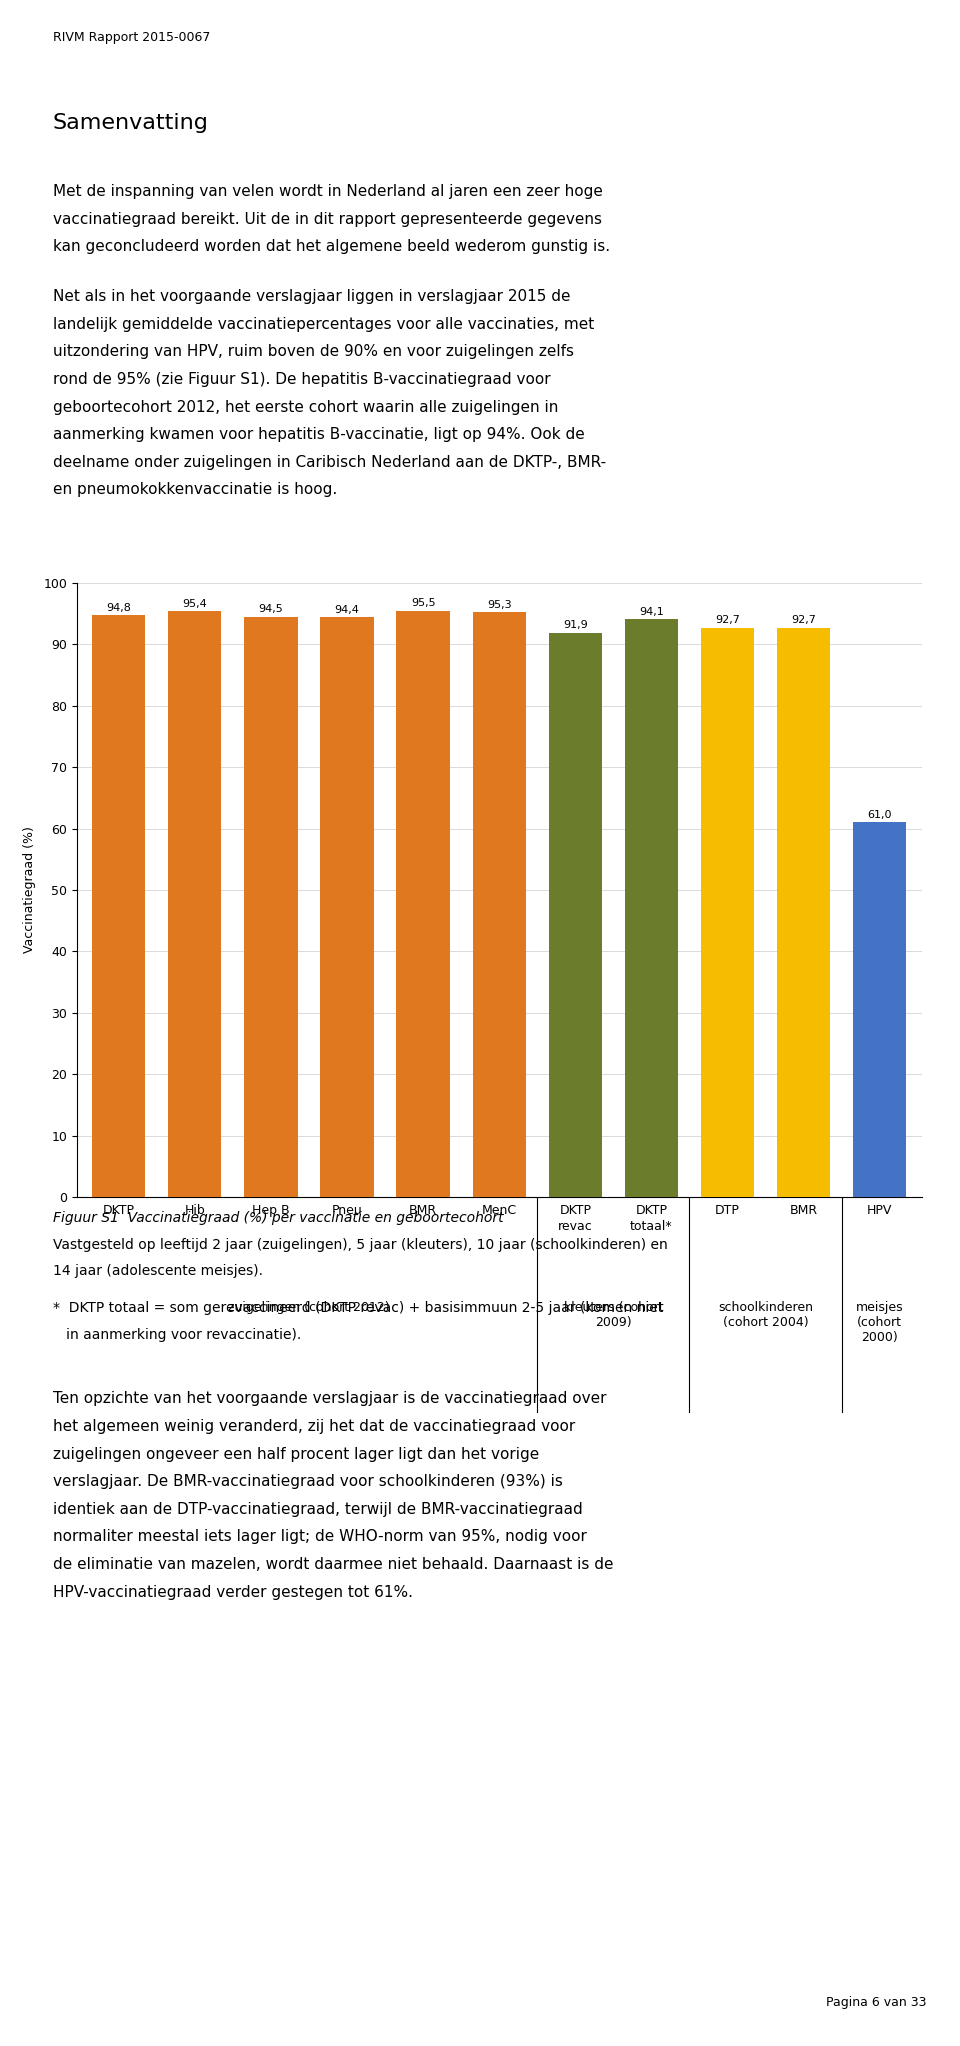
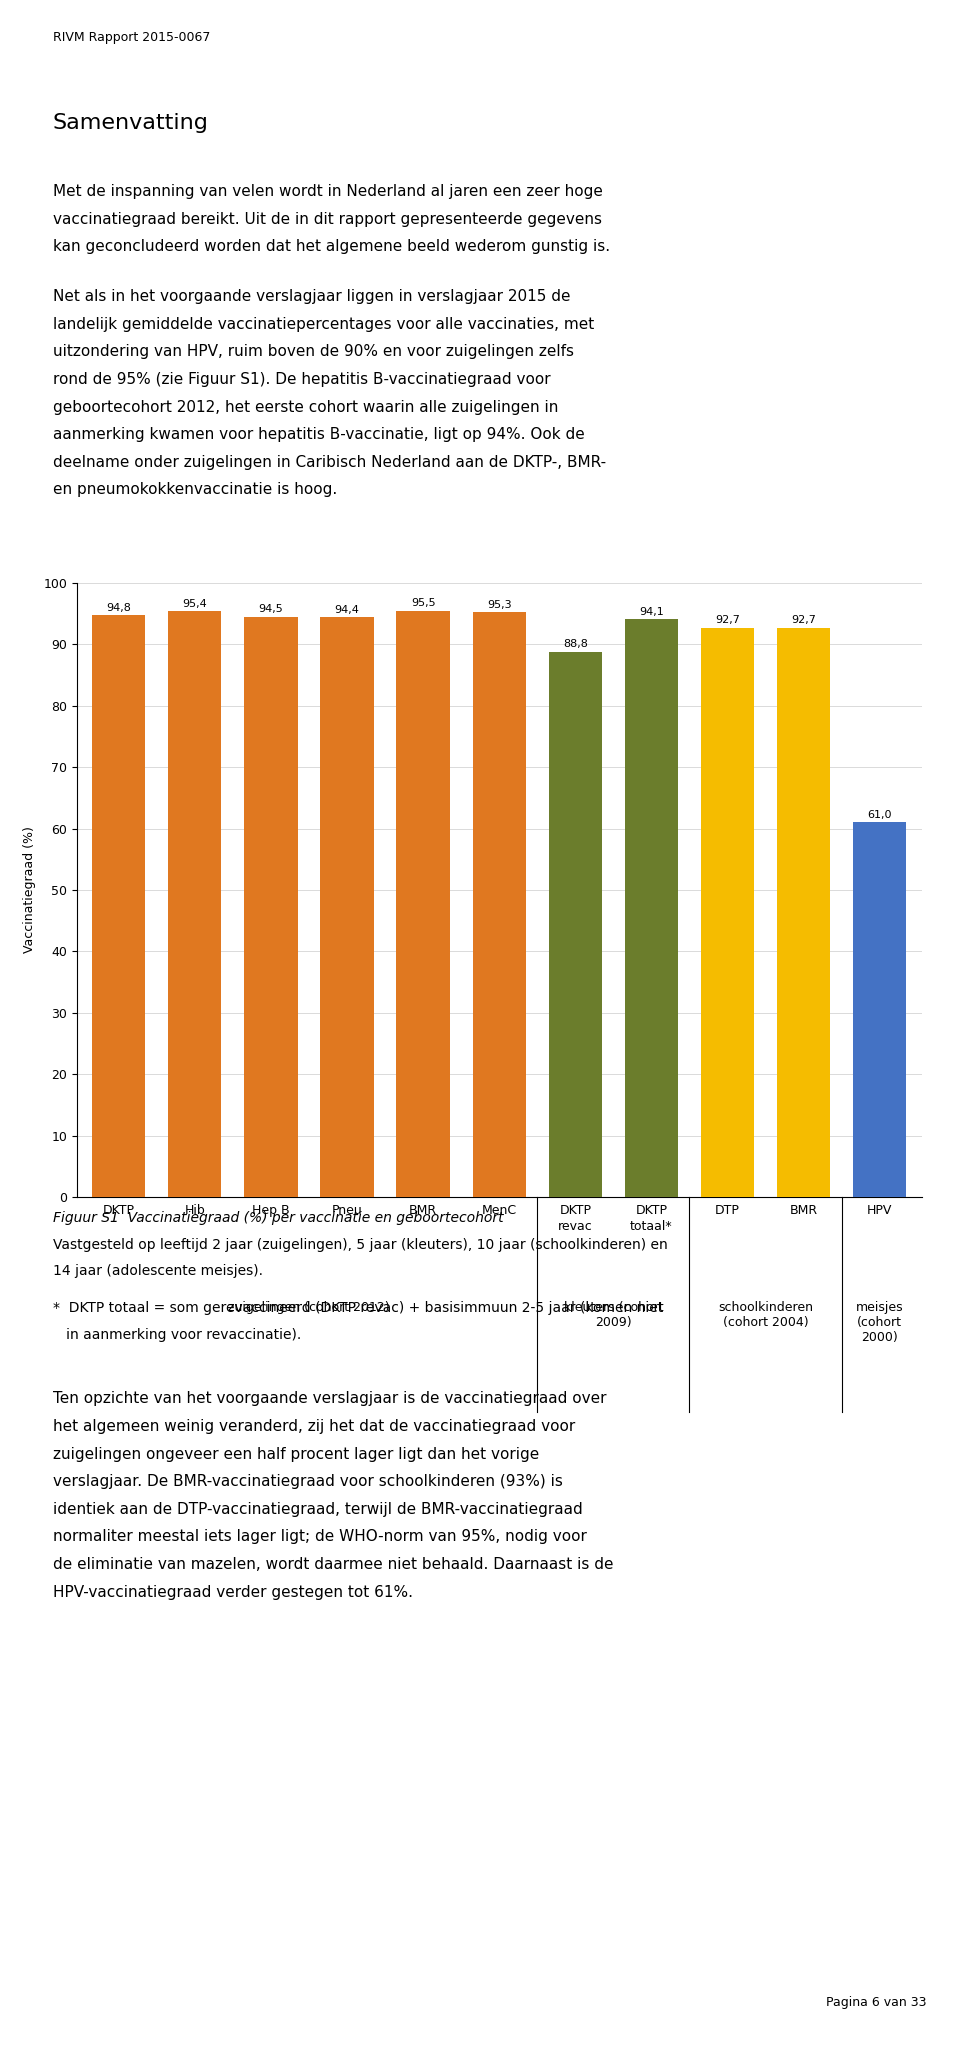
DKTP revac: 91,9 -> 88,8
